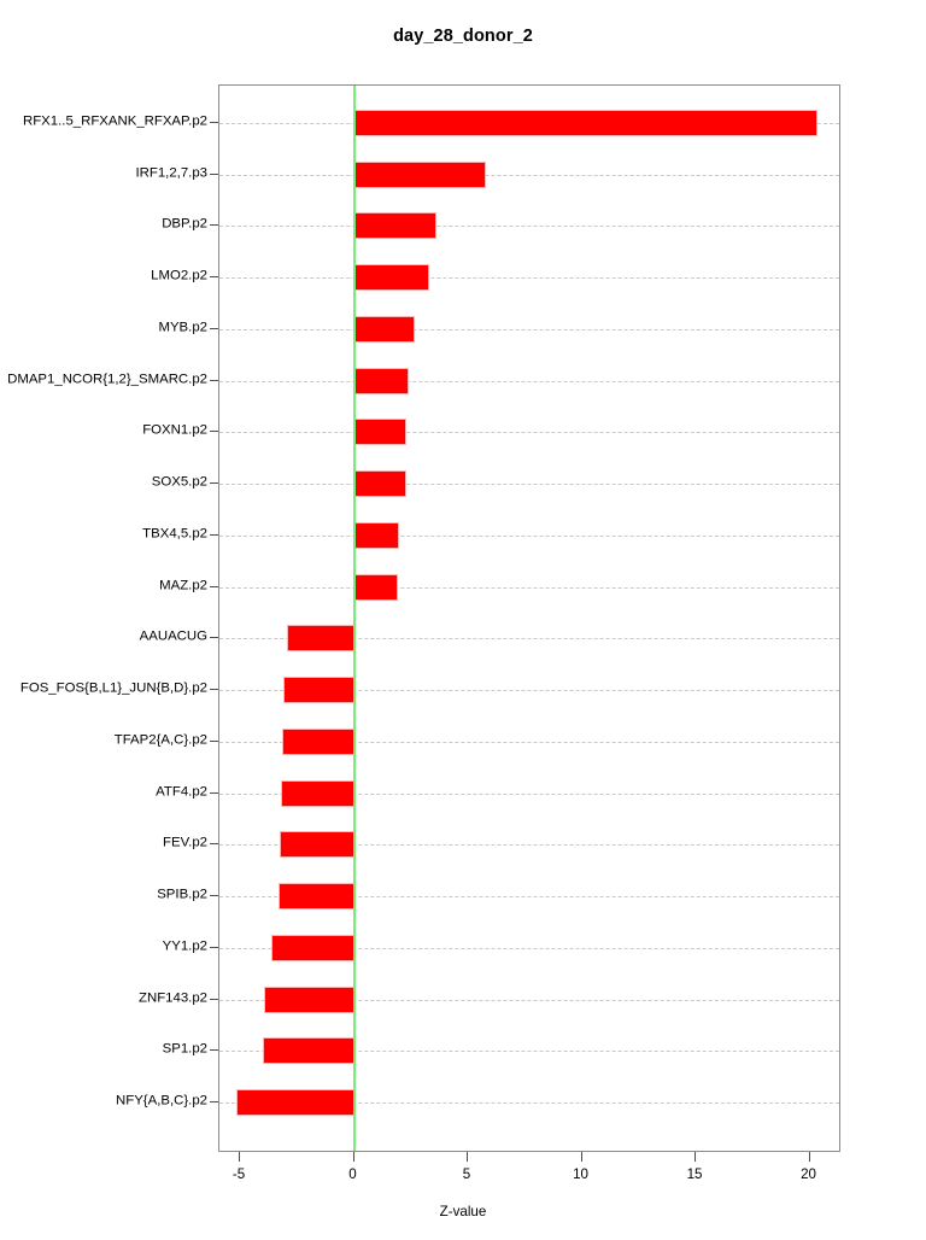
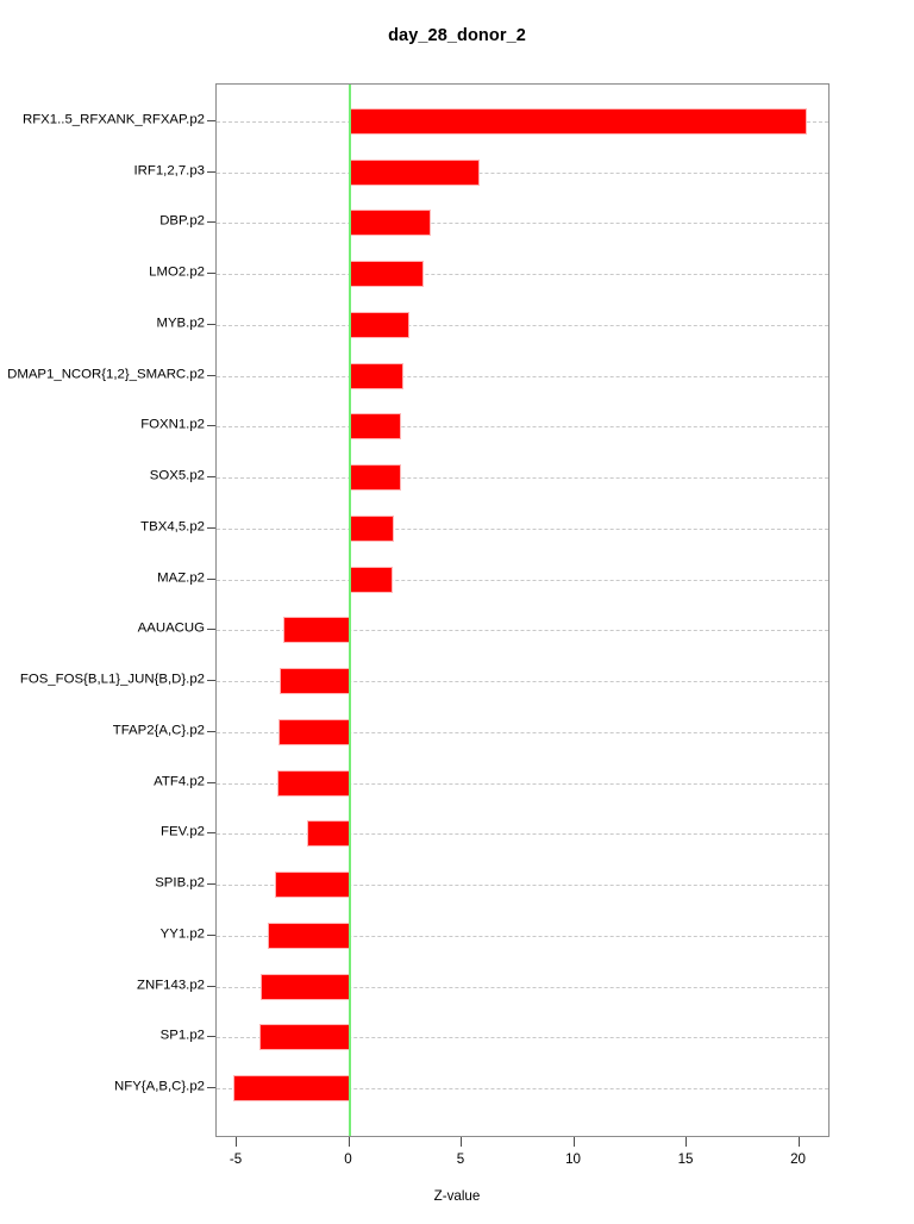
FEV.p2: -3.2 -> -1.9
